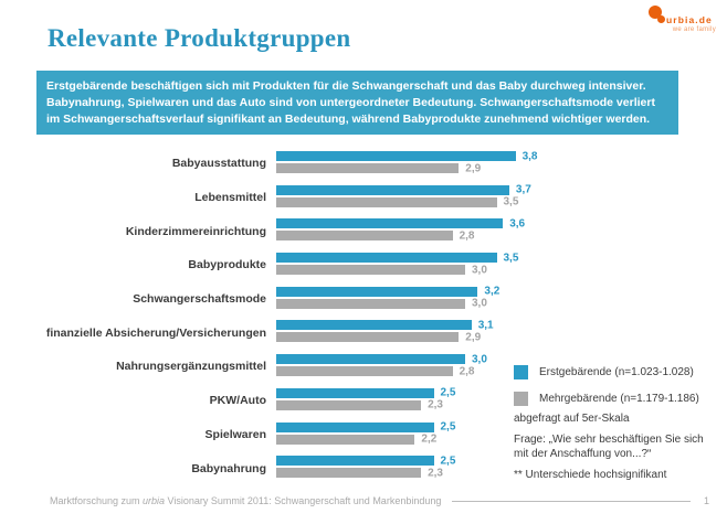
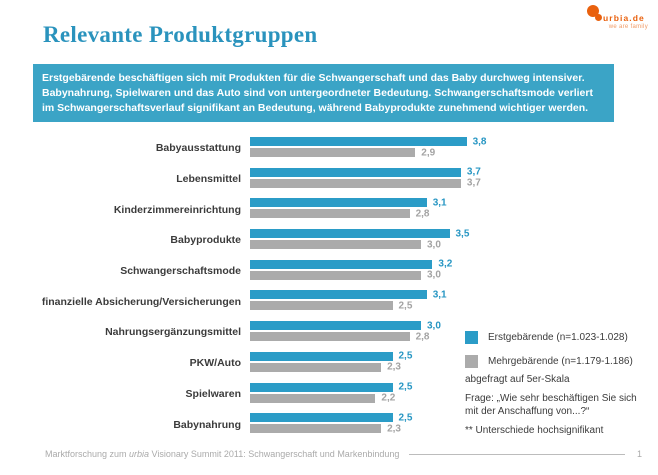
Mehrgebärende (n=1.179-1.186)/Lebensmittel: 3,5 -> 3,7
Erstgebärende (n=1.023-1.028)/Kinderzimmereinrichtung: 3,6 -> 3,1
Mehrgebärende (n=1.179-1.186)/finanzielle Absicherung/Versicherungen: 2,9 -> 2,5
